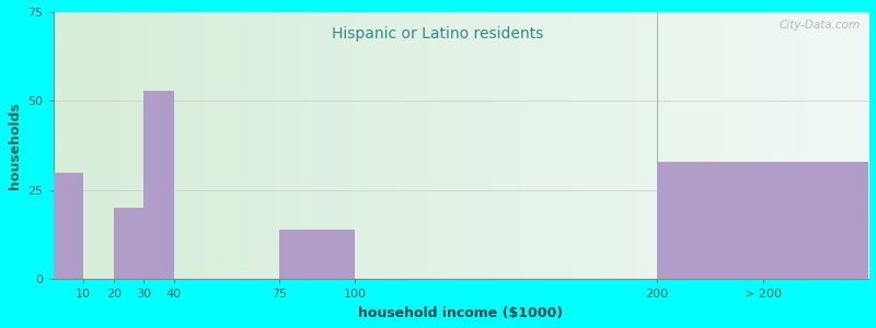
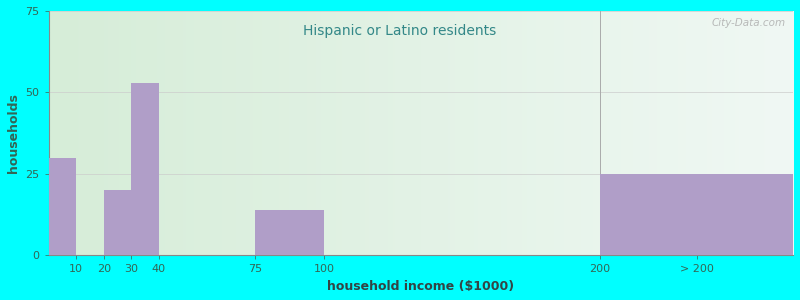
> 200: 33 -> 25
